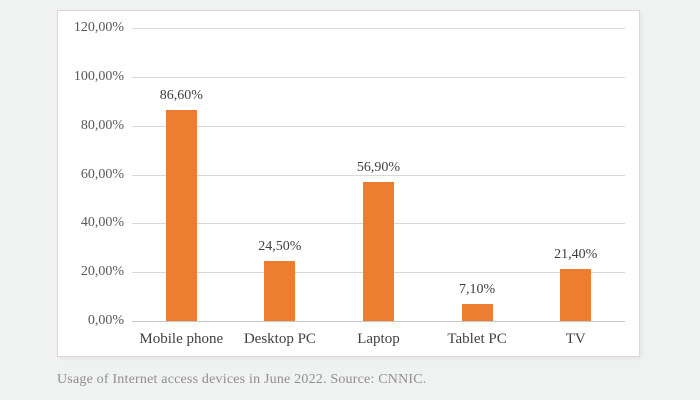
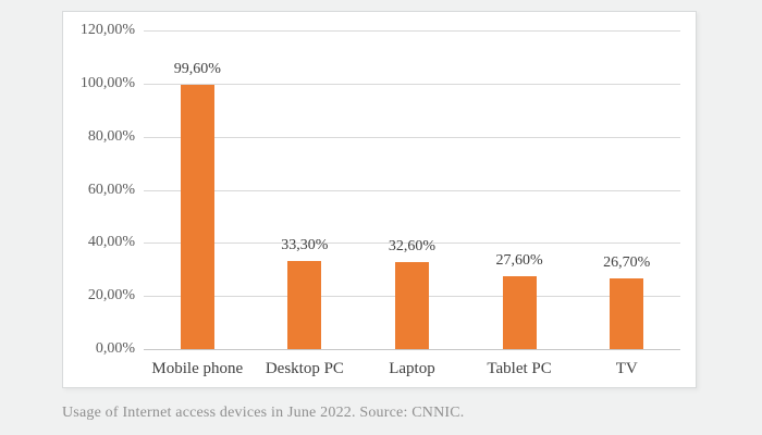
Mobile phone: 86,60% -> 99,60%
Desktop PC: 24,50% -> 33,30%
Laptop: 56,90% -> 32,60%
Tablet PC: 7,10% -> 27,60%
TV: 21,40% -> 26,70%
